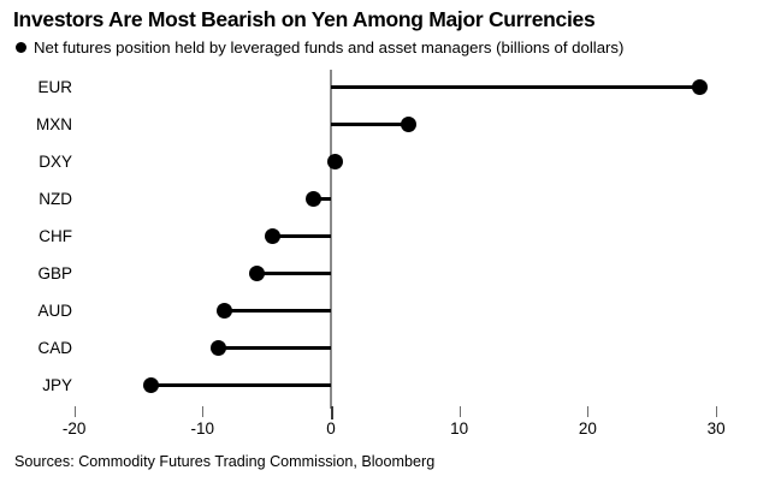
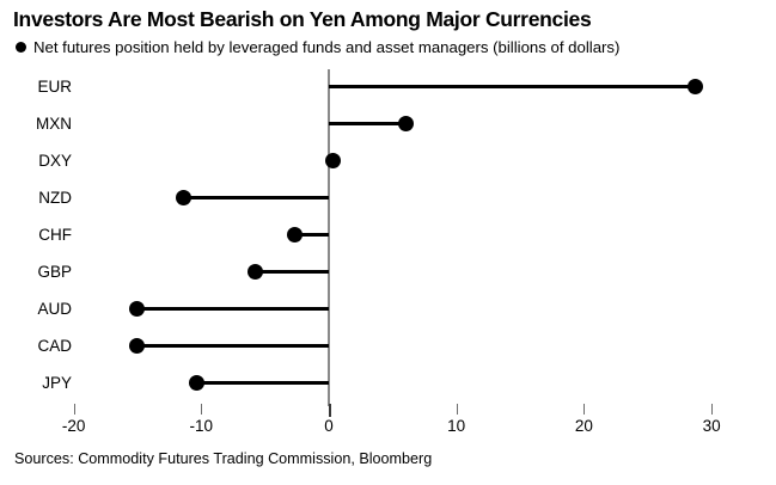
NZD: -1.4 -> -11.4
CHF: -4.5 -> -2.7
AUD: -8.3 -> -15.0
CAD: -8.8 -> -15.0
JPY: -14.0 -> -10.4
